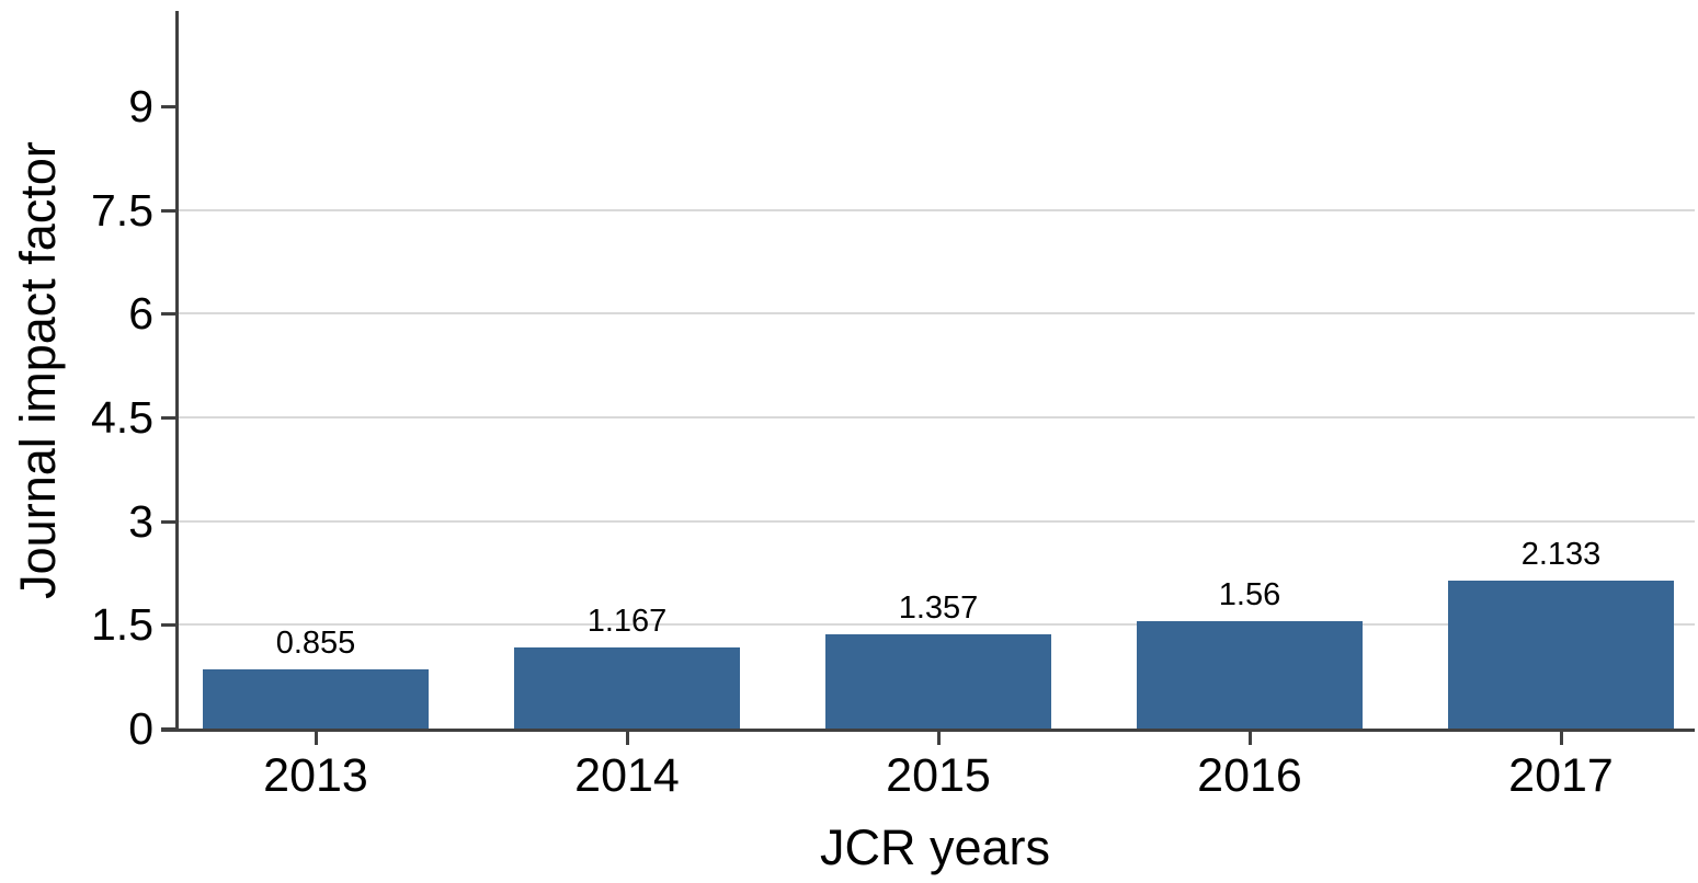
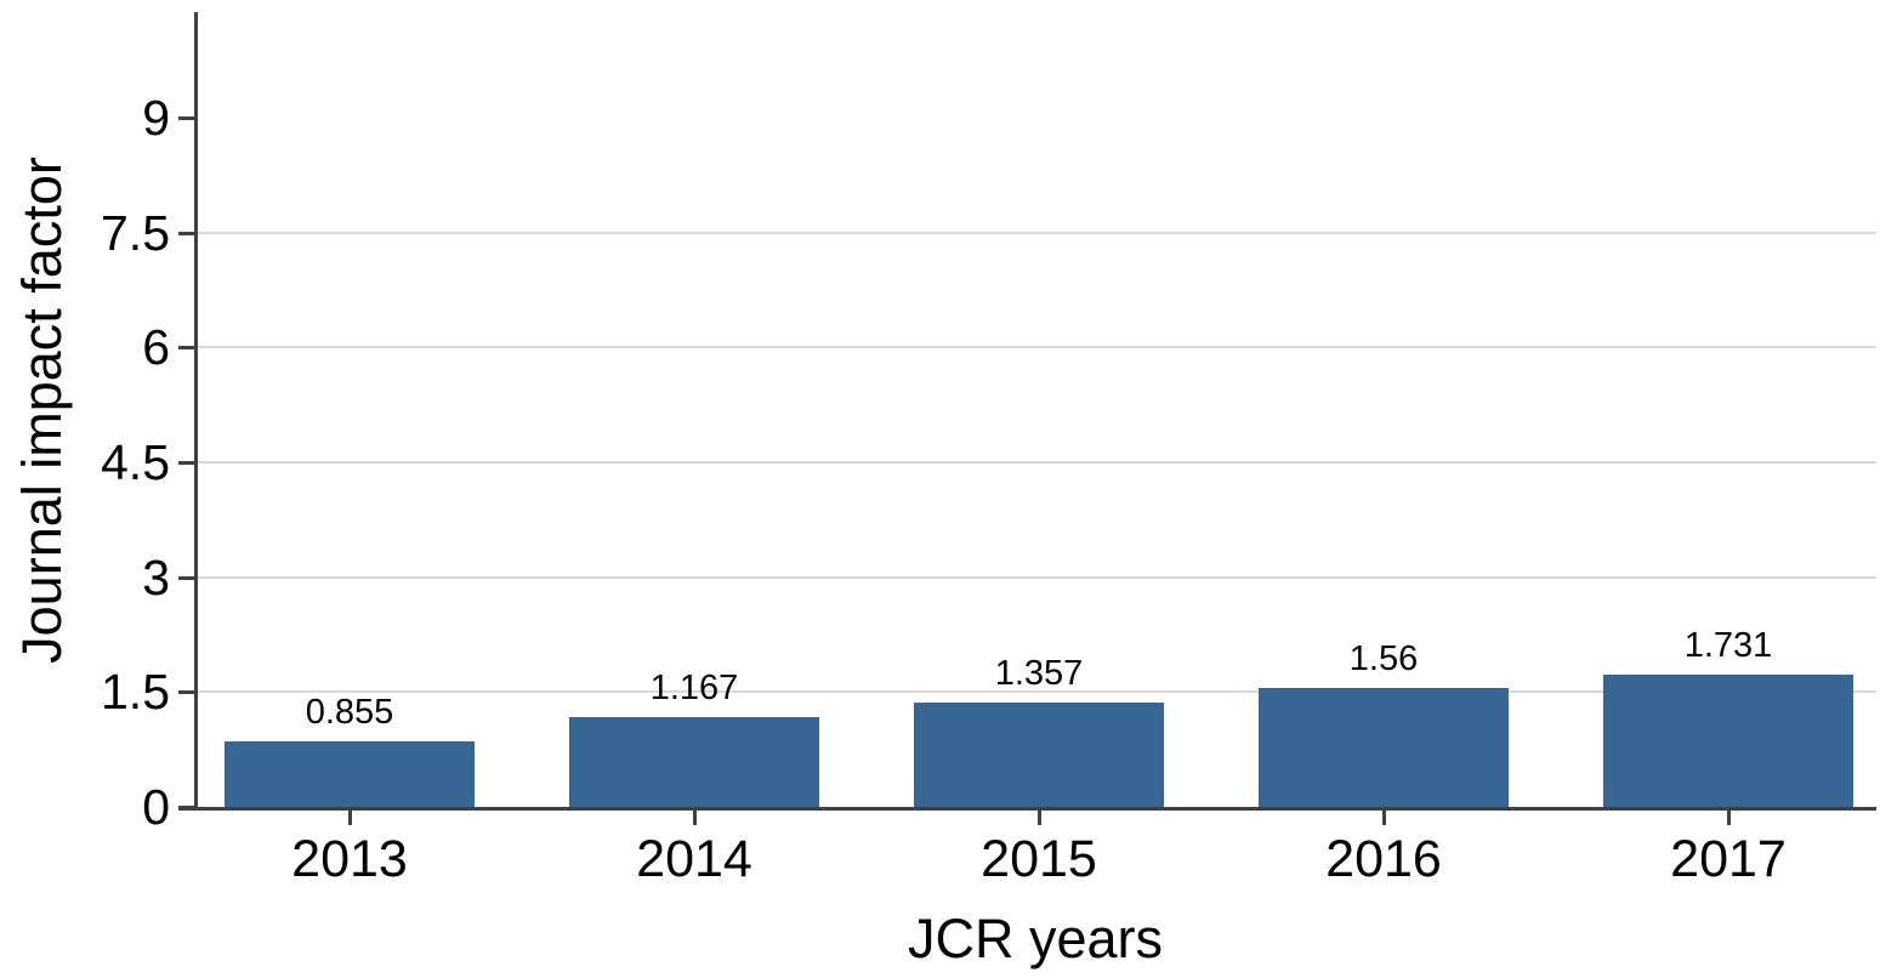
2017: 2.133 -> 1.731
